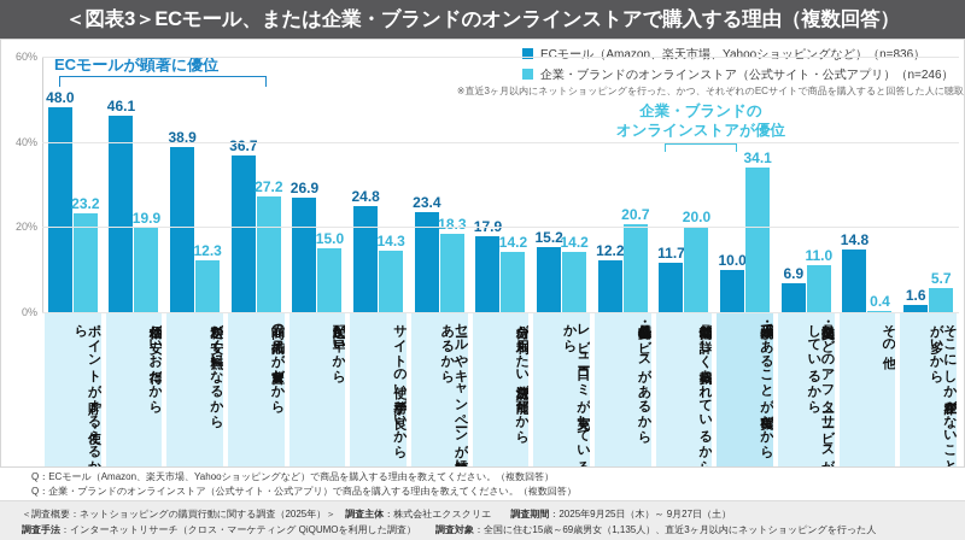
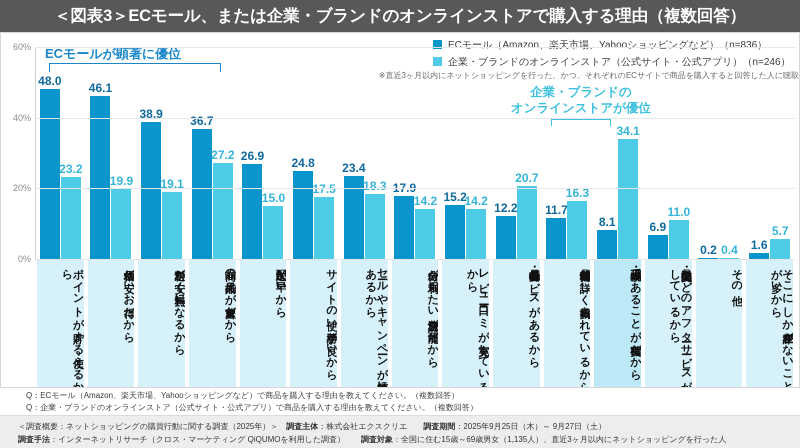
企業・ブランドのオンラインストア（公式サイト・公式アプリ）（n=246）/送料が安く・無料になるから: 12.3 -> 19.1
企業・ブランドのオンラインストア（公式サイト・公式アプリ）（n=246）/サイトの使い勝手が良いから: 14.3 -> 17.5
企業・ブランドのオンラインストア（公式サイト・公式アプリ）（n=246）/商品情報が詳しく掲載されているから: 20.0 -> 16.3
ECモール（Amazon、楽天市場、Yahooショッピングなど）（n=836）/正規品・本物であることが確実だから: 10.0 -> 8.1
ECモール（Amazon、楽天市場、Yahooショッピングなど）（n=836）/その他: 14.8 -> 0.2
